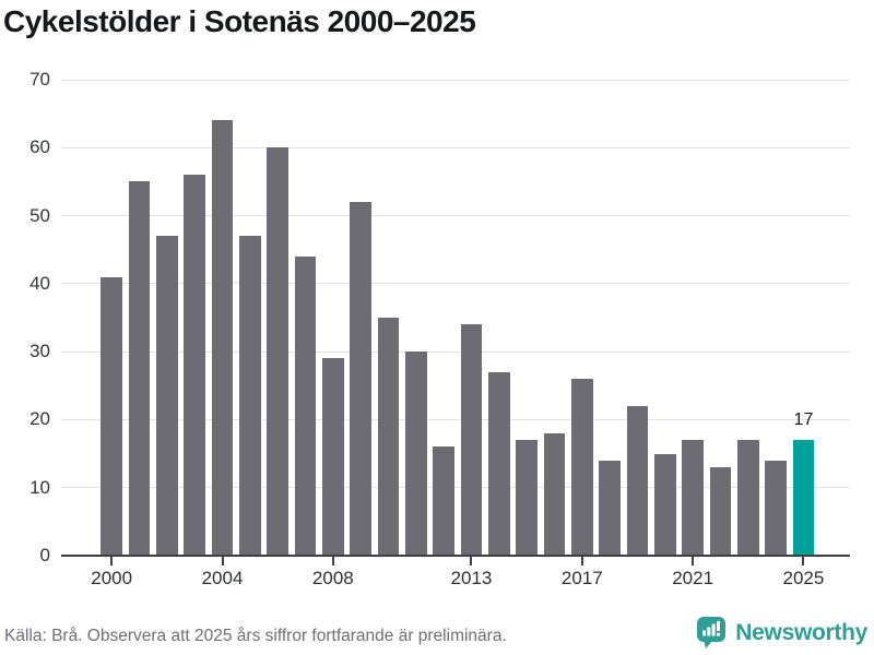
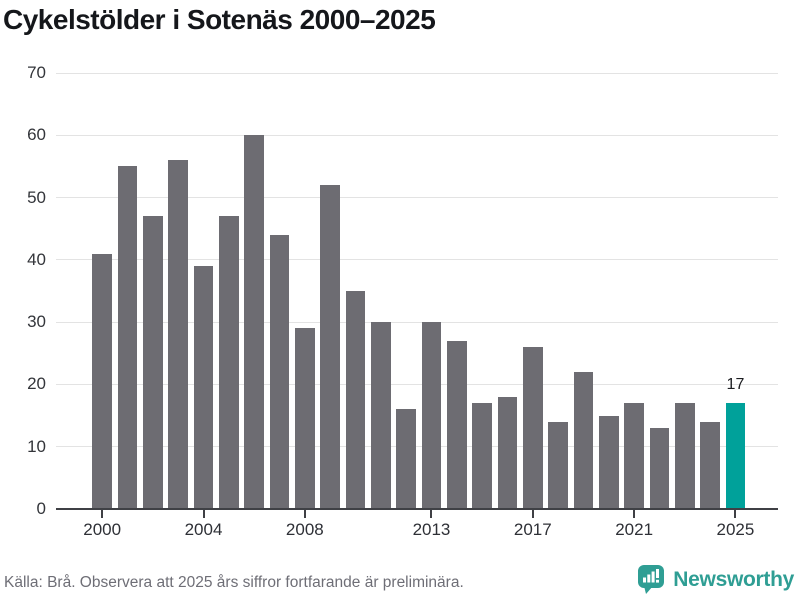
2004: 64 -> 39
2013: 34 -> 30
